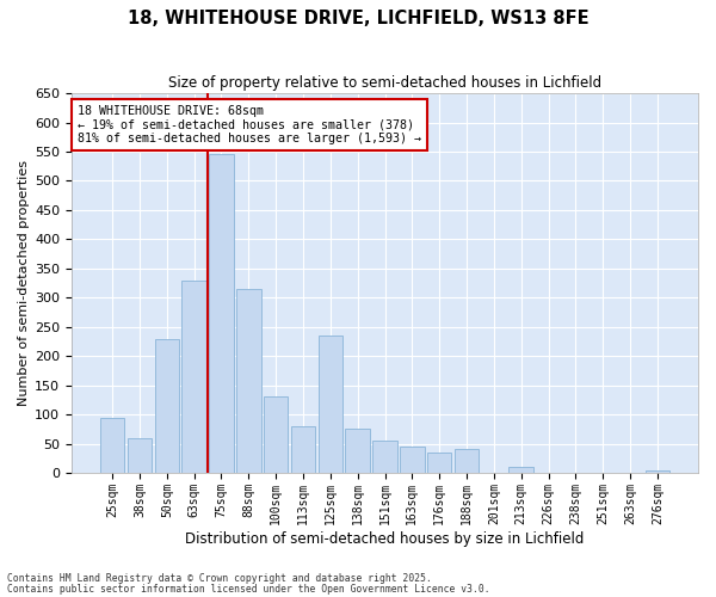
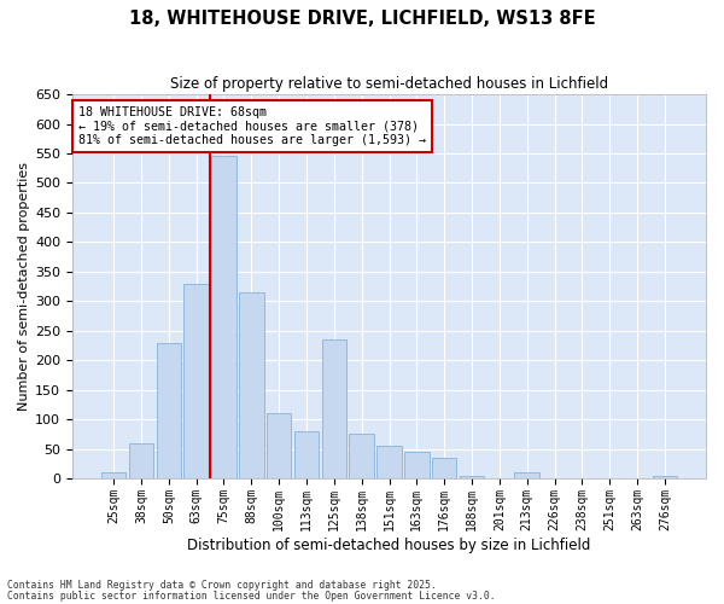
25sqm: 95 -> 10
100sqm: 130 -> 110
188sqm: 40 -> 5
